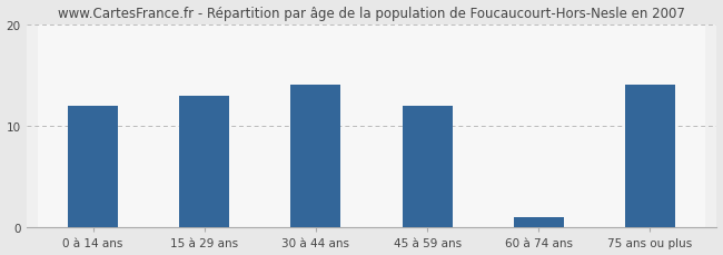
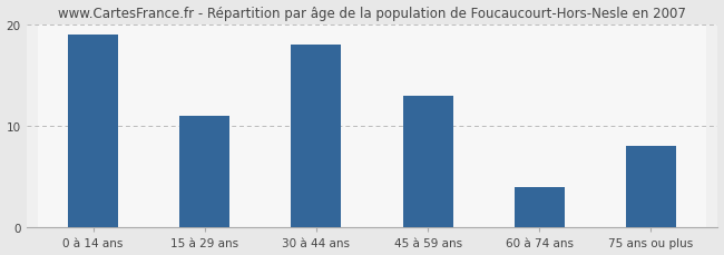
0 à 14 ans: 12 -> 19
15 à 29 ans: 13 -> 11
30 à 44 ans: 14 -> 18
45 à 59 ans: 12 -> 13
60 à 74 ans: 1 -> 4
75 ans ou plus: 14 -> 8
